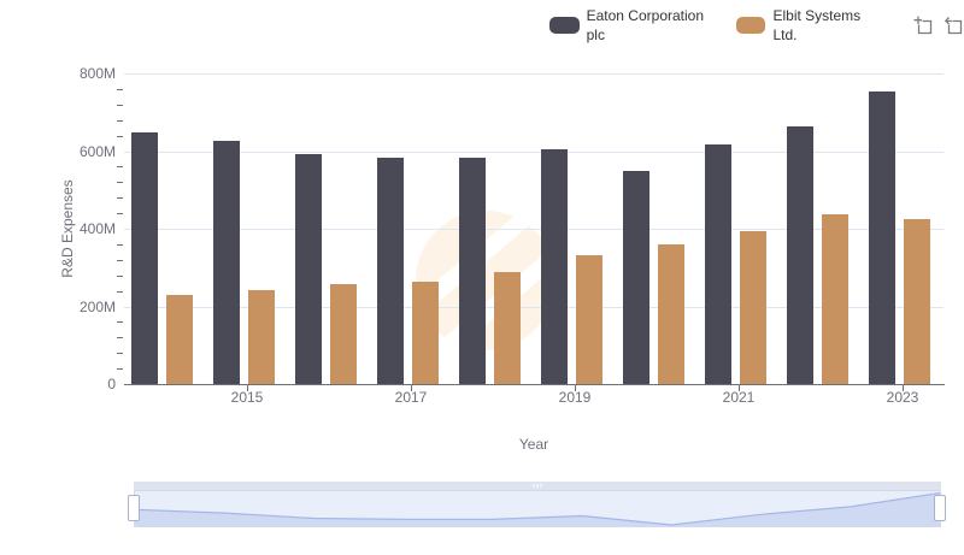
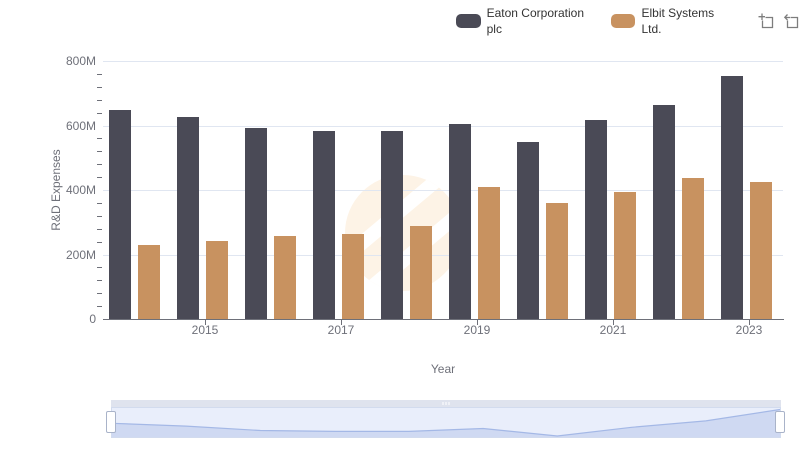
Elbit Systems Ltd./2019: 330M -> 410M
